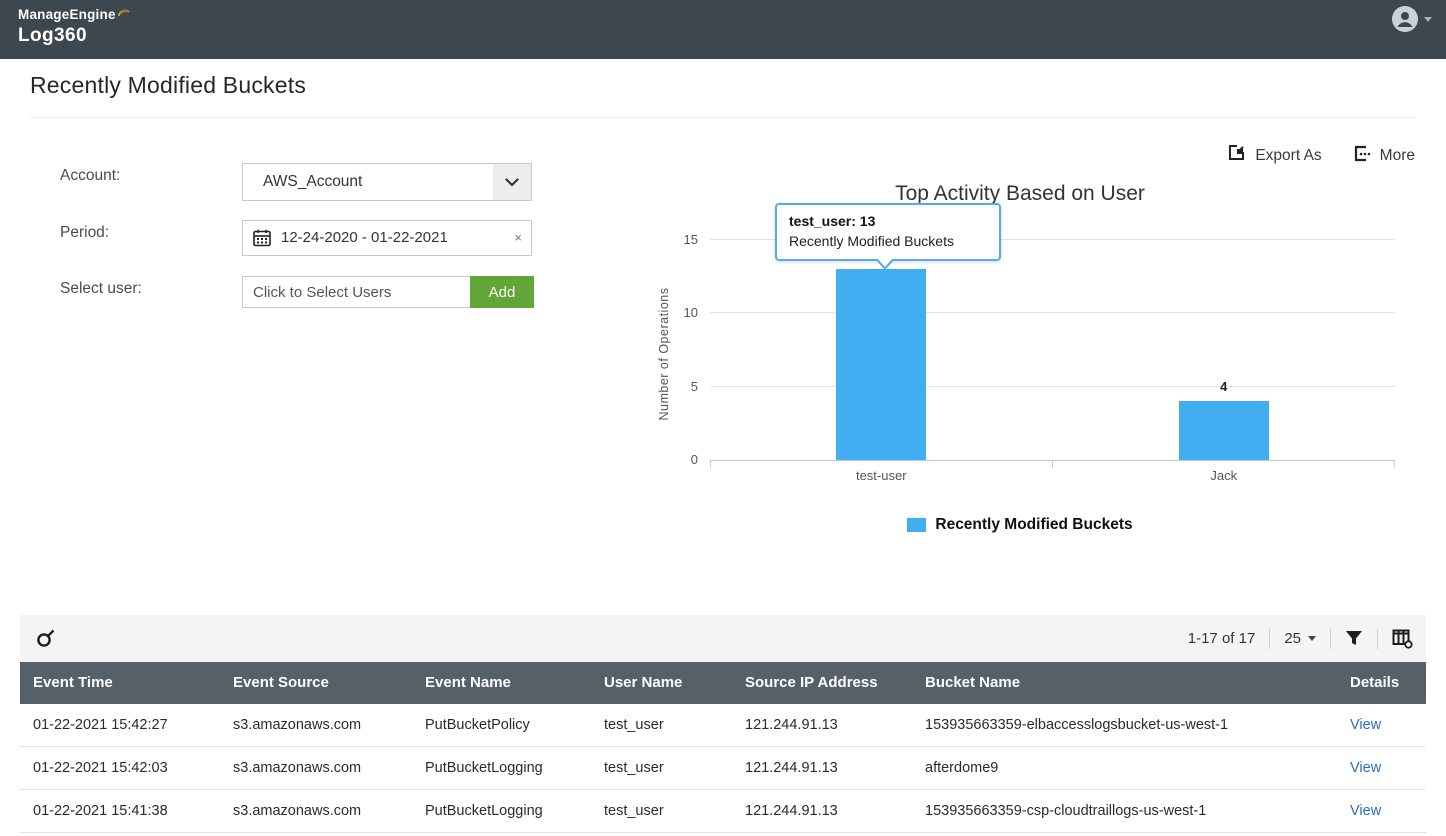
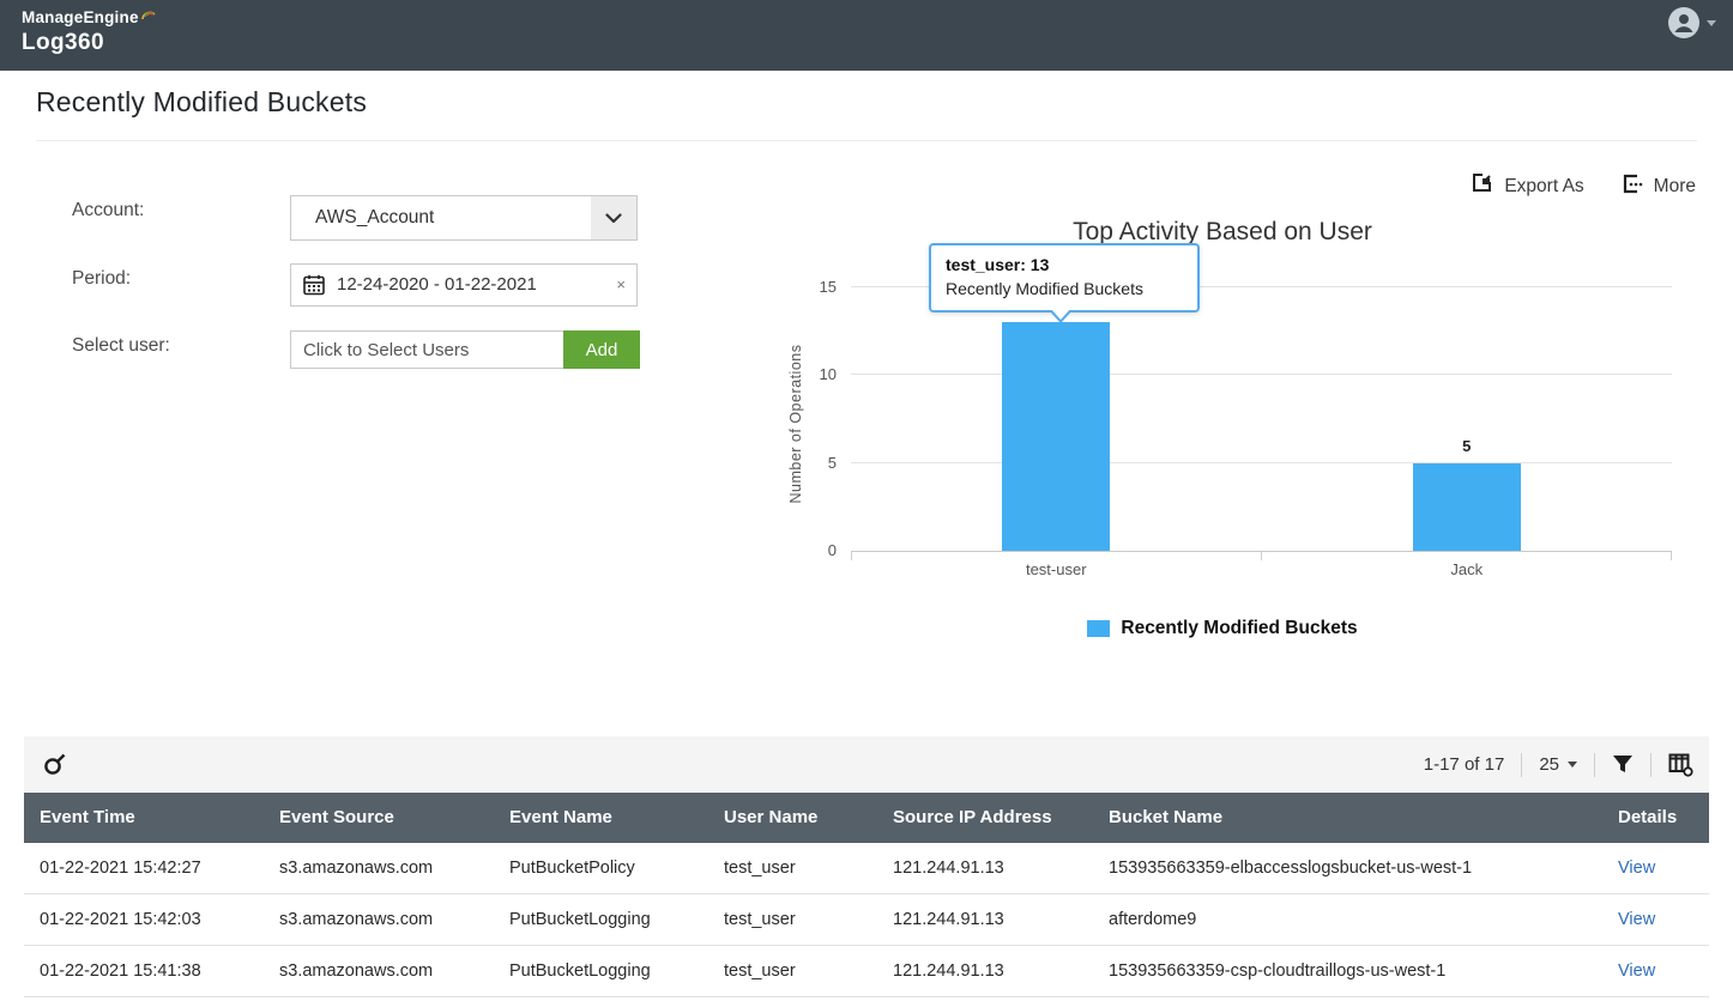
Jack: 4 -> 5
